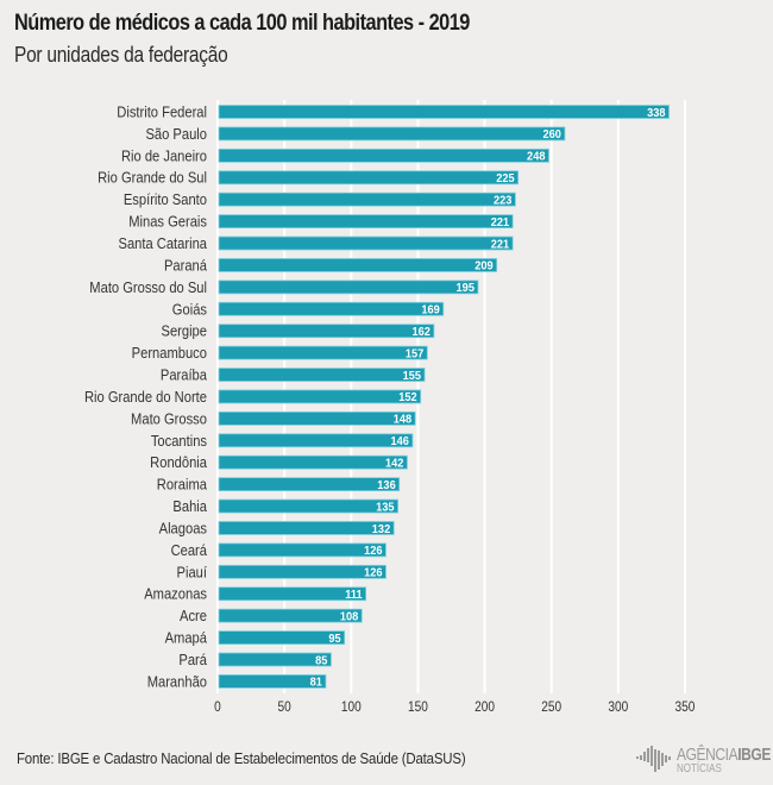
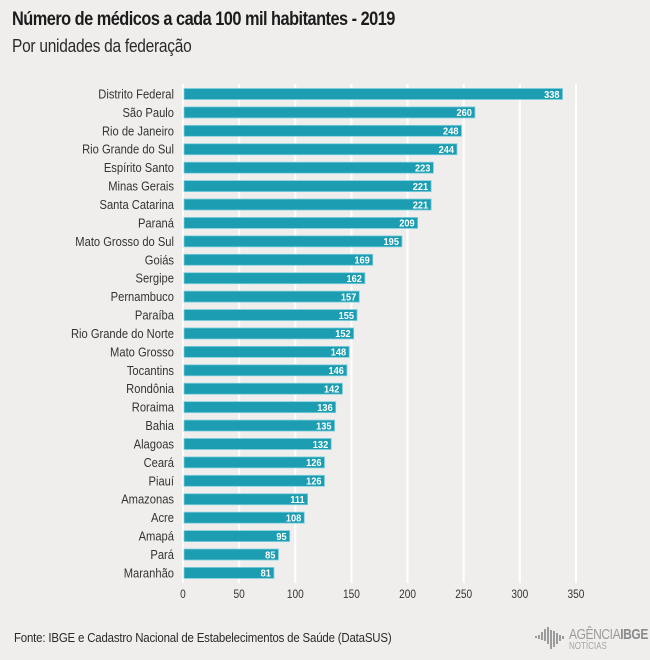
Rio Grande do Sul: 225 -> 244
